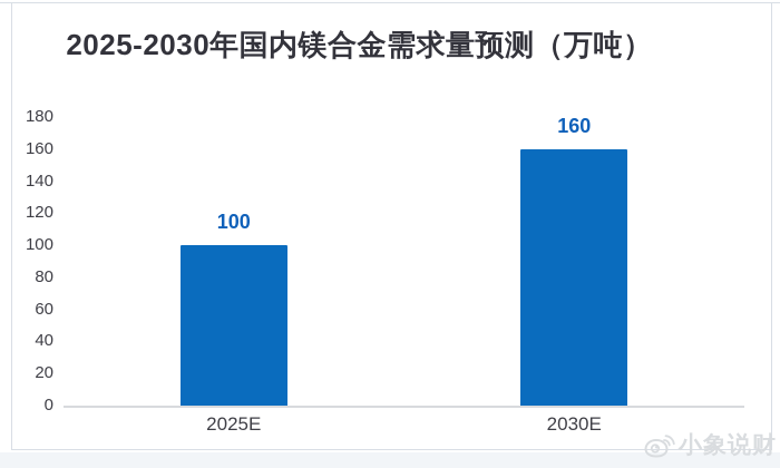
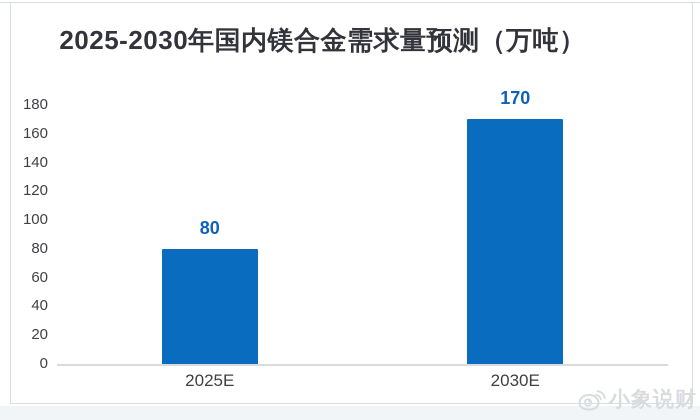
2025E: 100 -> 80
2030E: 160 -> 170
